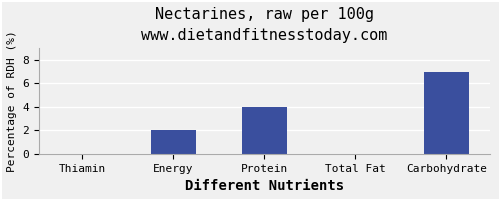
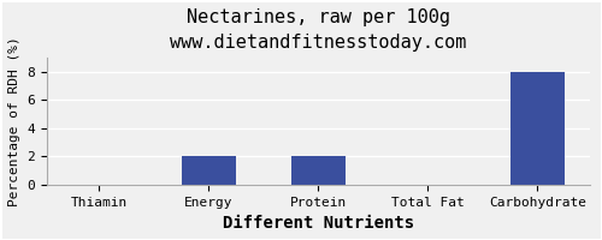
Protein: 4 -> 2
Carbohydrate: 7 -> 8
